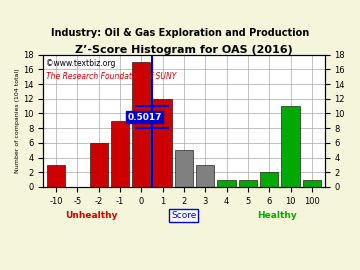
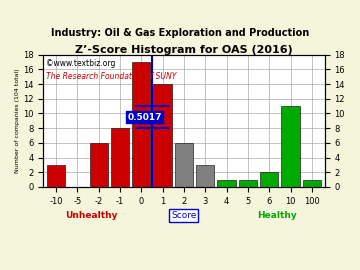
-1: 9 -> 8
1: 12 -> 14
2: 5 -> 6
